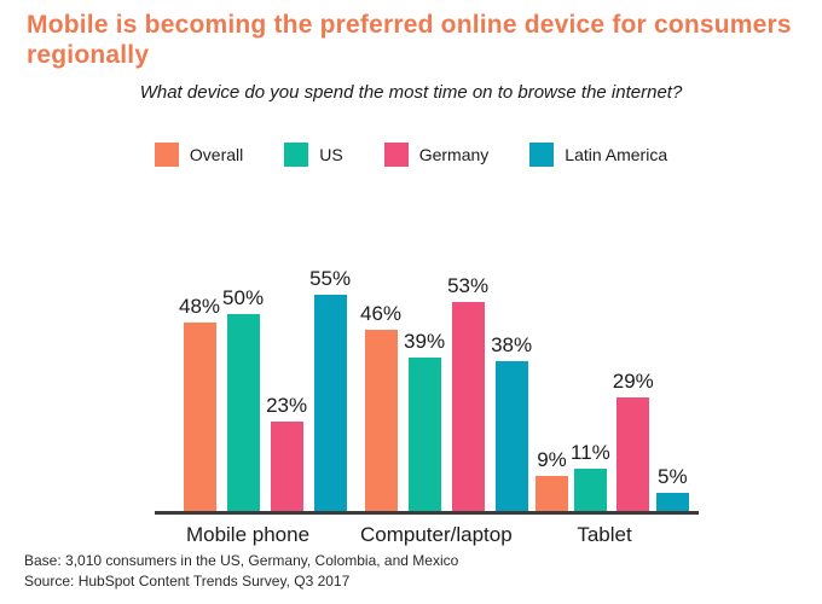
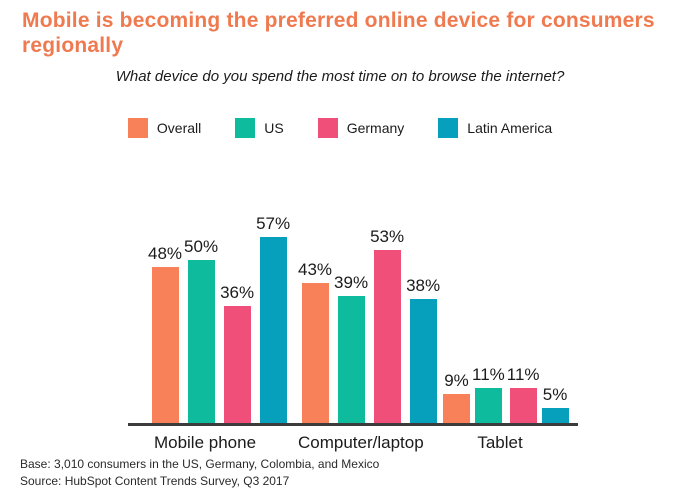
Germany/Mobile phone: 23% -> 36%
Latin America/Mobile phone: 55% -> 57%
Overall/Computer/laptop: 46% -> 43%
Germany/Tablet: 29% -> 11%
